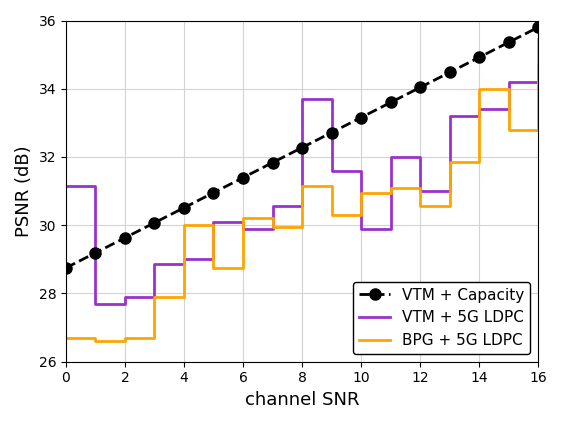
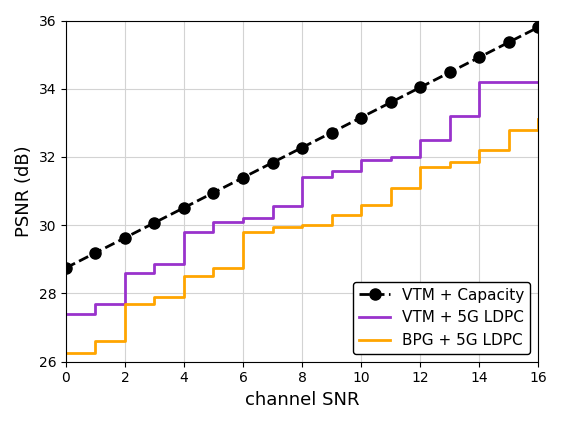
VTM + 5G LDPC/0: 31.15 -> 27.40
BPG + 5G LDPC/0: 26.70 -> 26.25
VTM + 5G LDPC/2: 27.90 -> 28.60
BPG + 5G LDPC/2: 26.70 -> 27.70
VTM + 5G LDPC/4: 29.00 -> 29.80
BPG + 5G LDPC/4: 30.00 -> 28.50
VTM + 5G LDPC/6: 29.90 -> 30.20
BPG + 5G LDPC/6: 30.20 -> 29.80
VTM + 5G LDPC/8: 33.70 -> 31.40
BPG + 5G LDPC/8: 31.15 -> 30.00
VTM + 5G LDPC/10: 29.90 -> 31.90
BPG + 5G LDPC/10: 30.95 -> 30.60
VTM + 5G LDPC/12: 31.00 -> 32.50
BPG + 5G LDPC/12: 30.55 -> 31.70
VTM + 5G LDPC/14: 33.40 -> 34.20
BPG + 5G LDPC/14: 34.00 -> 32.20
VTM + 5G LDPC/16: 34.70 -> 34.20
BPG + 5G LDPC/16: 35.45 -> 33.10
